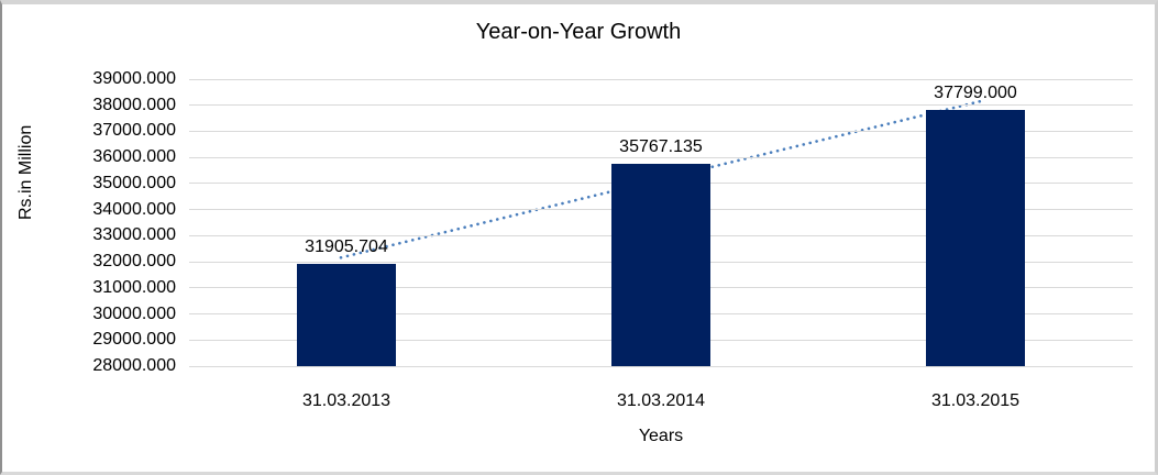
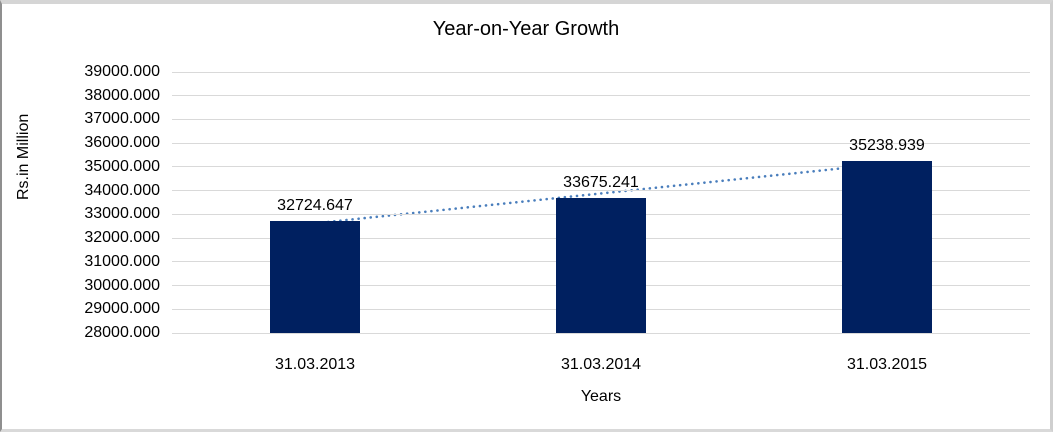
31.03.2013: 31905.704 -> 32724.647
31.03.2014: 35767.135 -> 33675.241
31.03.2015: 37799.000 -> 35238.939
